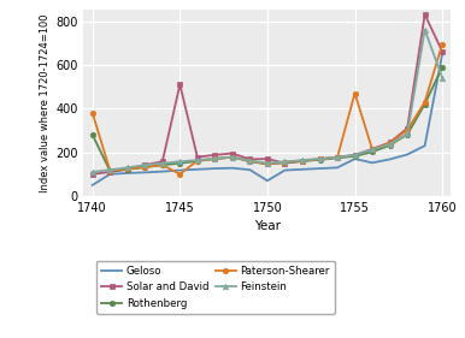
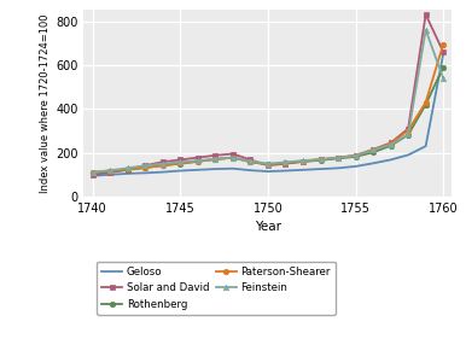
Geloso/1740: 50 -> 100
Rothenberg/1740: 280 -> 110
Paterson-Shearer/1740: 380 -> 110
Solar and David/1745: 510 -> 170
Paterson-Shearer/1745: 100 -> 150
Geloso/1750: 70 -> 120
Solar and David/1750: 170 -> 140
Geloso/1755: 170 -> 140
Paterson-Shearer/1755: 470 -> 190
